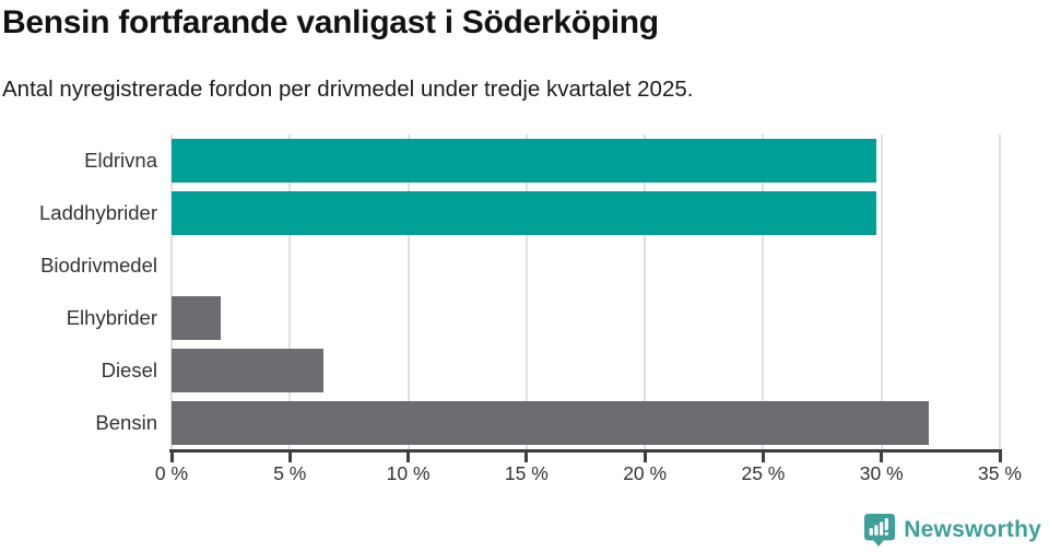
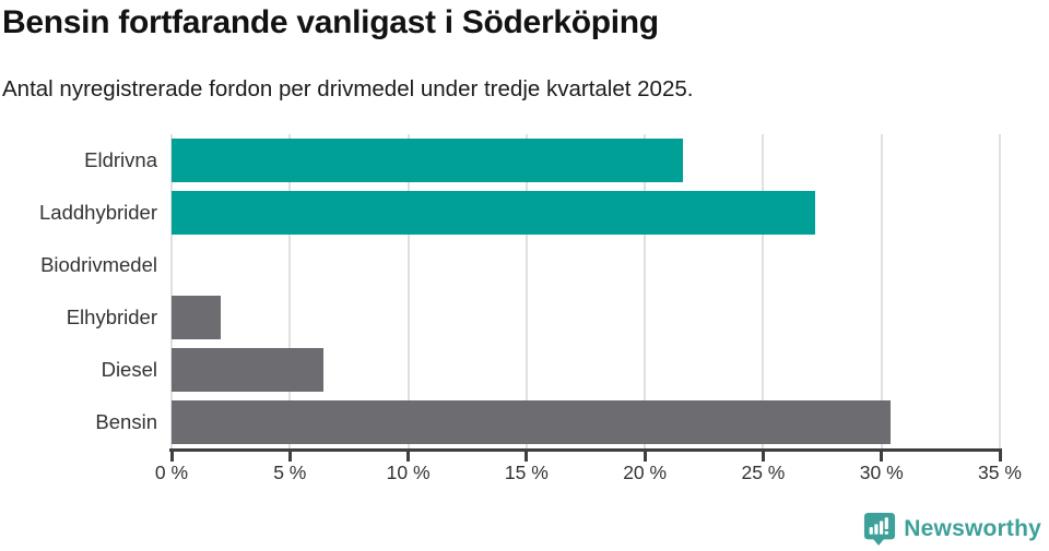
Eldrivna: 29.8% -> 21.6%
Laddhybrider: 29.8% -> 27.2%
Bensin: 32.0% -> 30.4%
